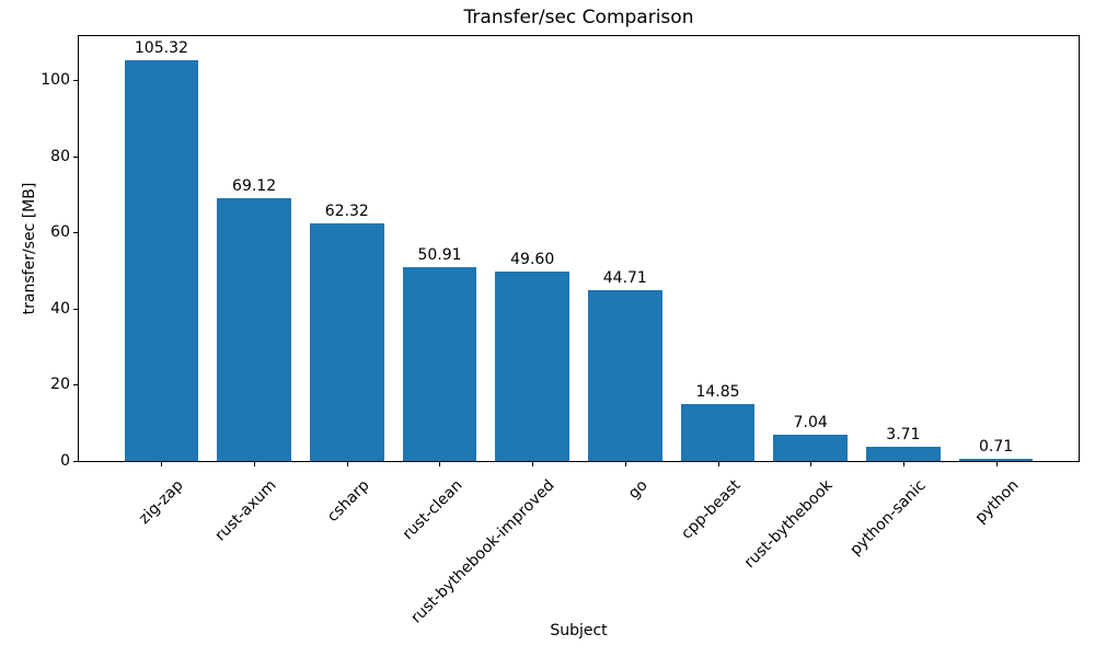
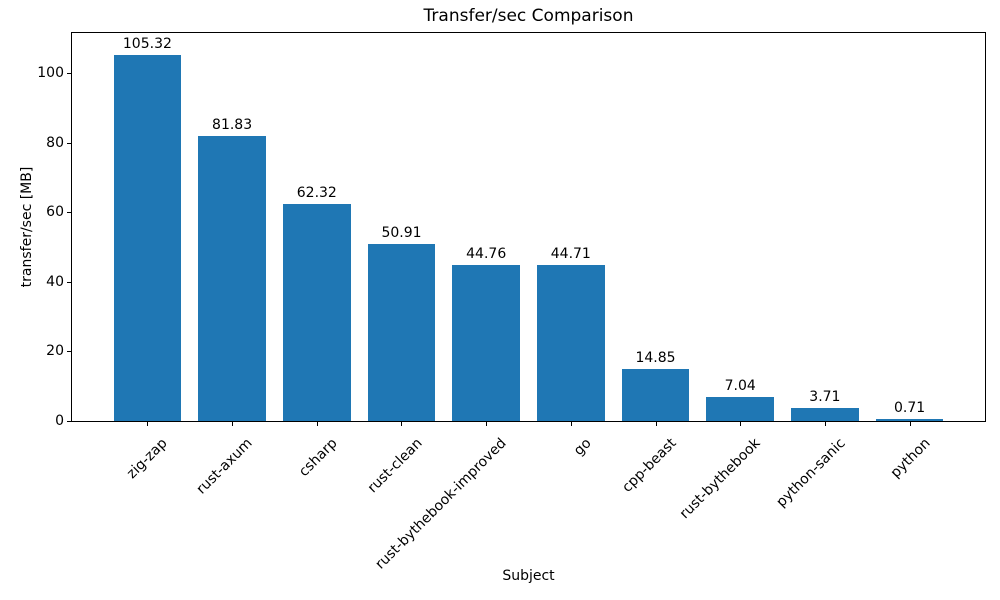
rust-axum: 69.12 -> 81.83
rust-bythebook-improved: 49.60 -> 44.76
